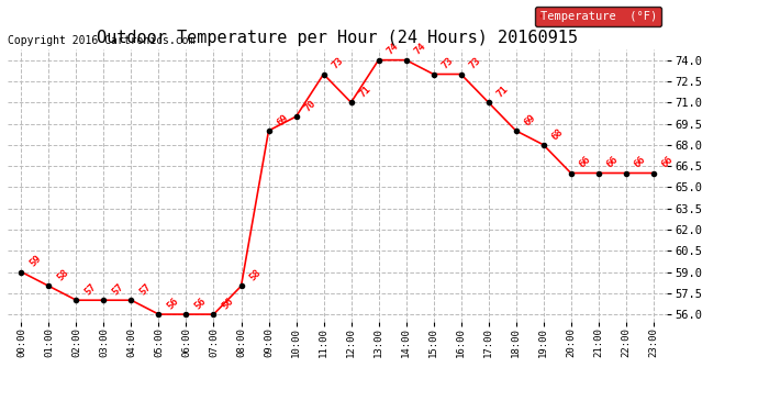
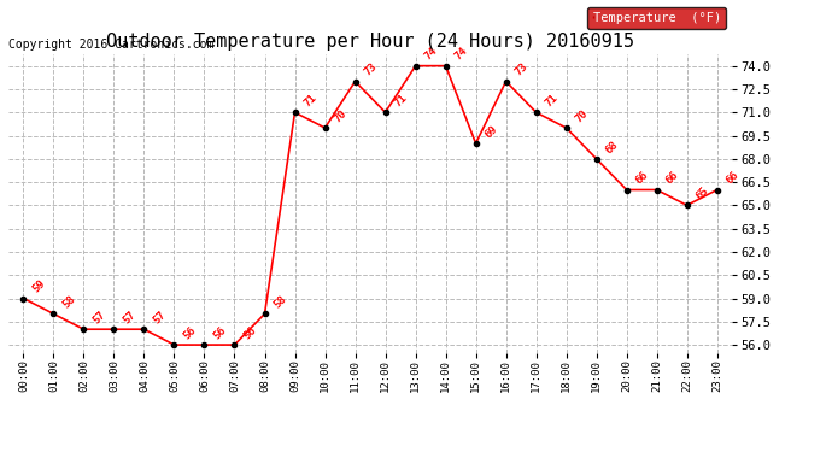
09:00: 69 -> 71
15:00: 73 -> 69
18:00: 69 -> 70
22:00: 66 -> 65
